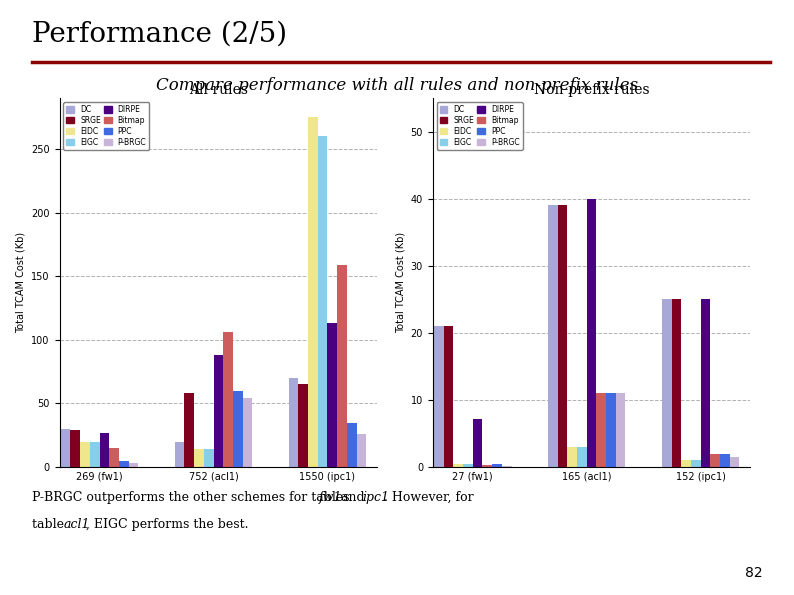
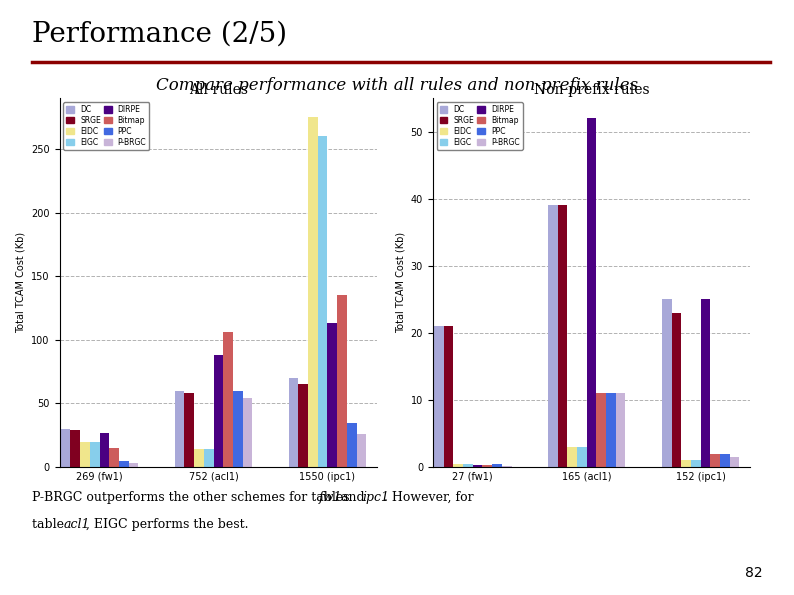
DC/752 (acl1): 20 -> 60
Bitmap/1550 (ipc1): 159 -> 135
DIRPE/27 (fw1): 7.2 -> 0.3
DIRPE/165 (acl1): 40.0 -> 52.0
SRGE/152 (ipc1): 25 -> 23
